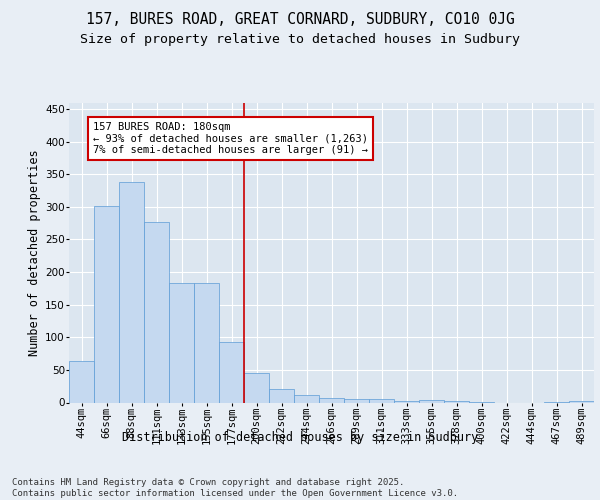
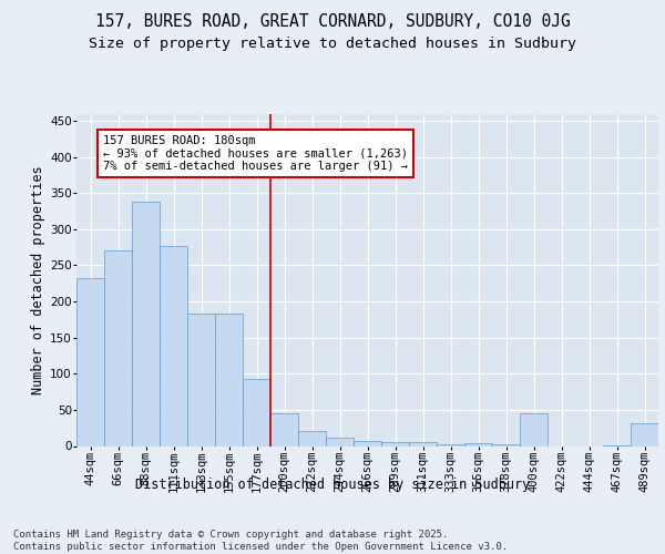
44sqm: 63 -> 232
66sqm: 302 -> 270
400sqm: 1 -> 46
489sqm: 2 -> 32
